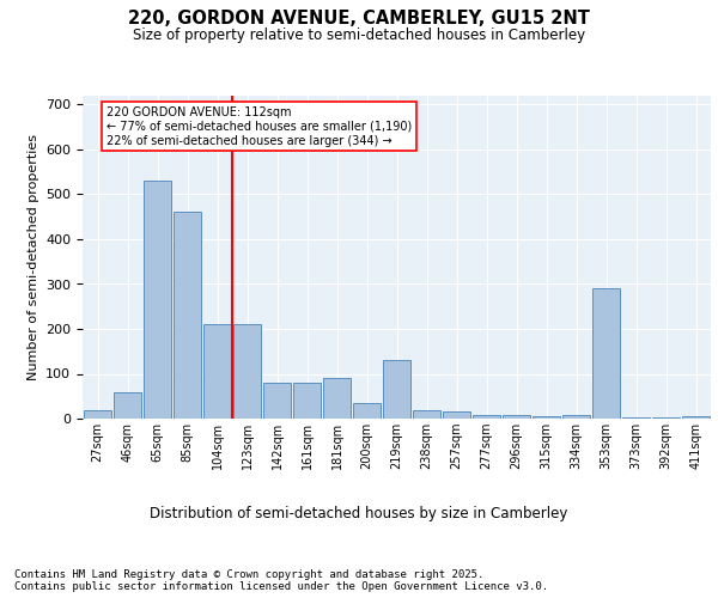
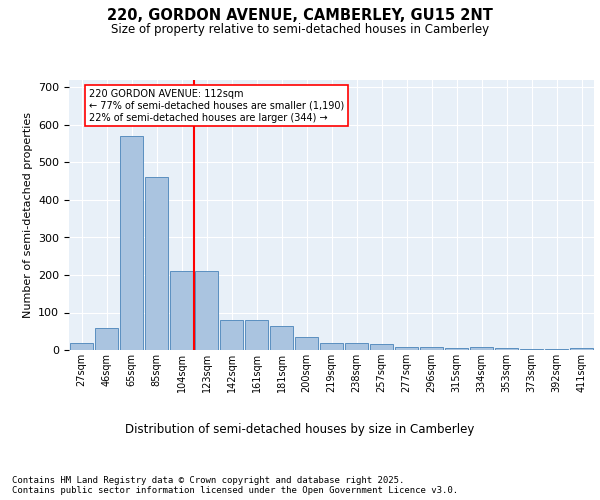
65sqm: 530 -> 570
181sqm: 90 -> 65
219sqm: 130 -> 20
353sqm: 290 -> 5
